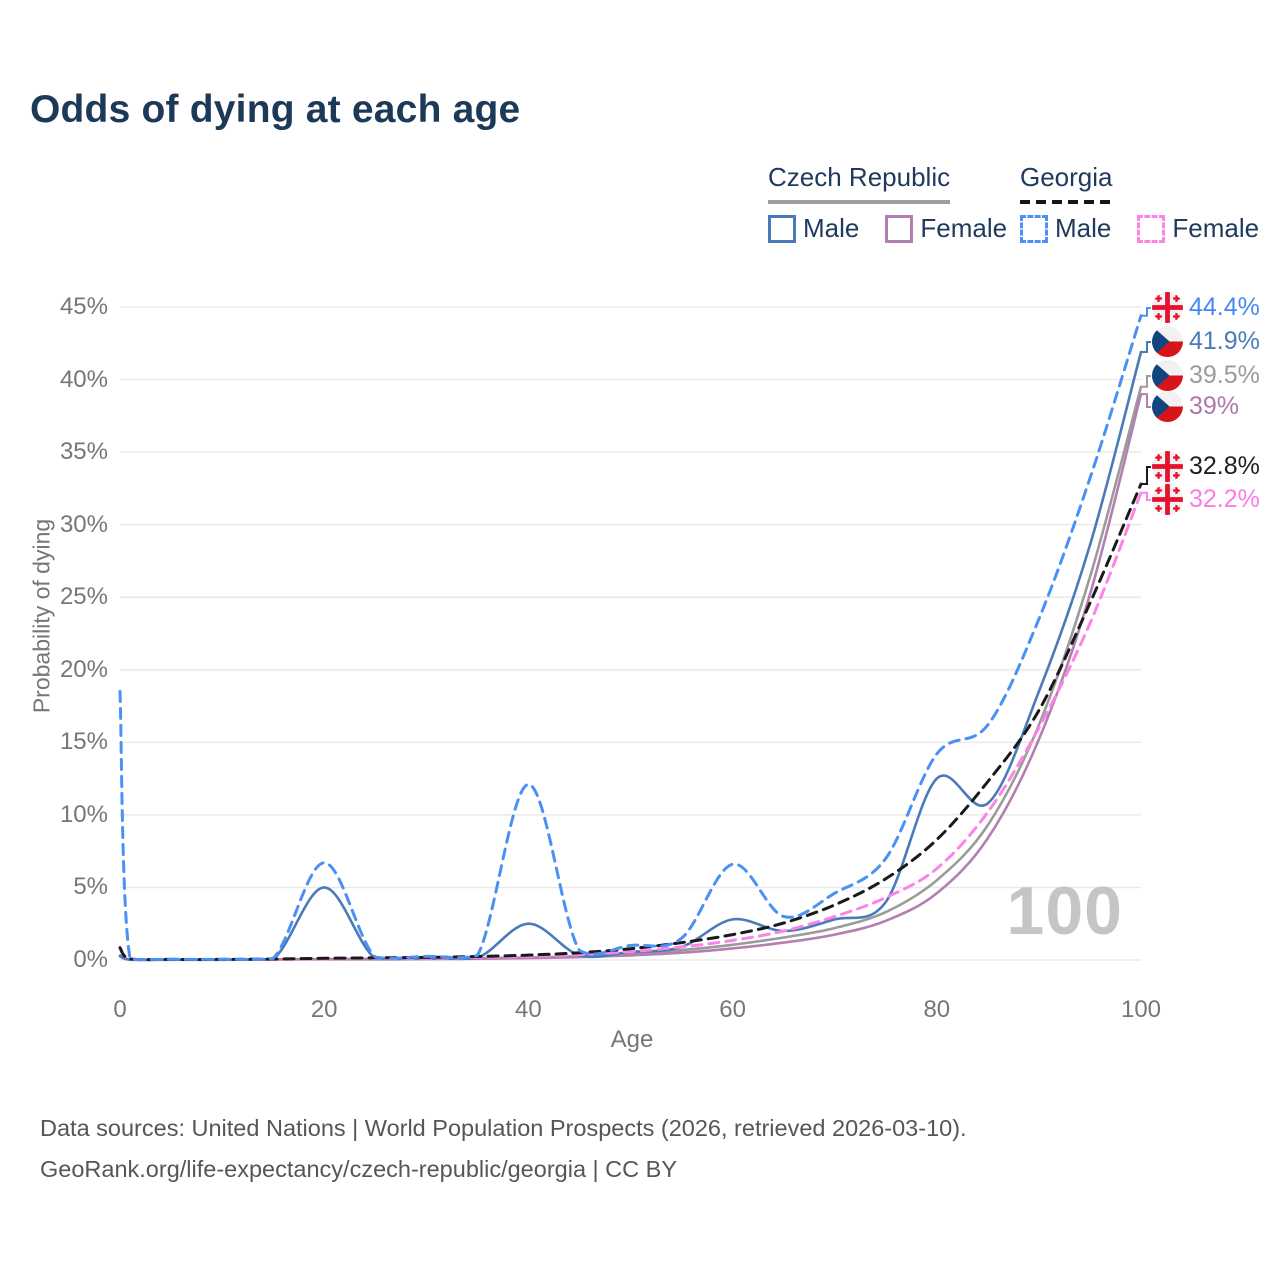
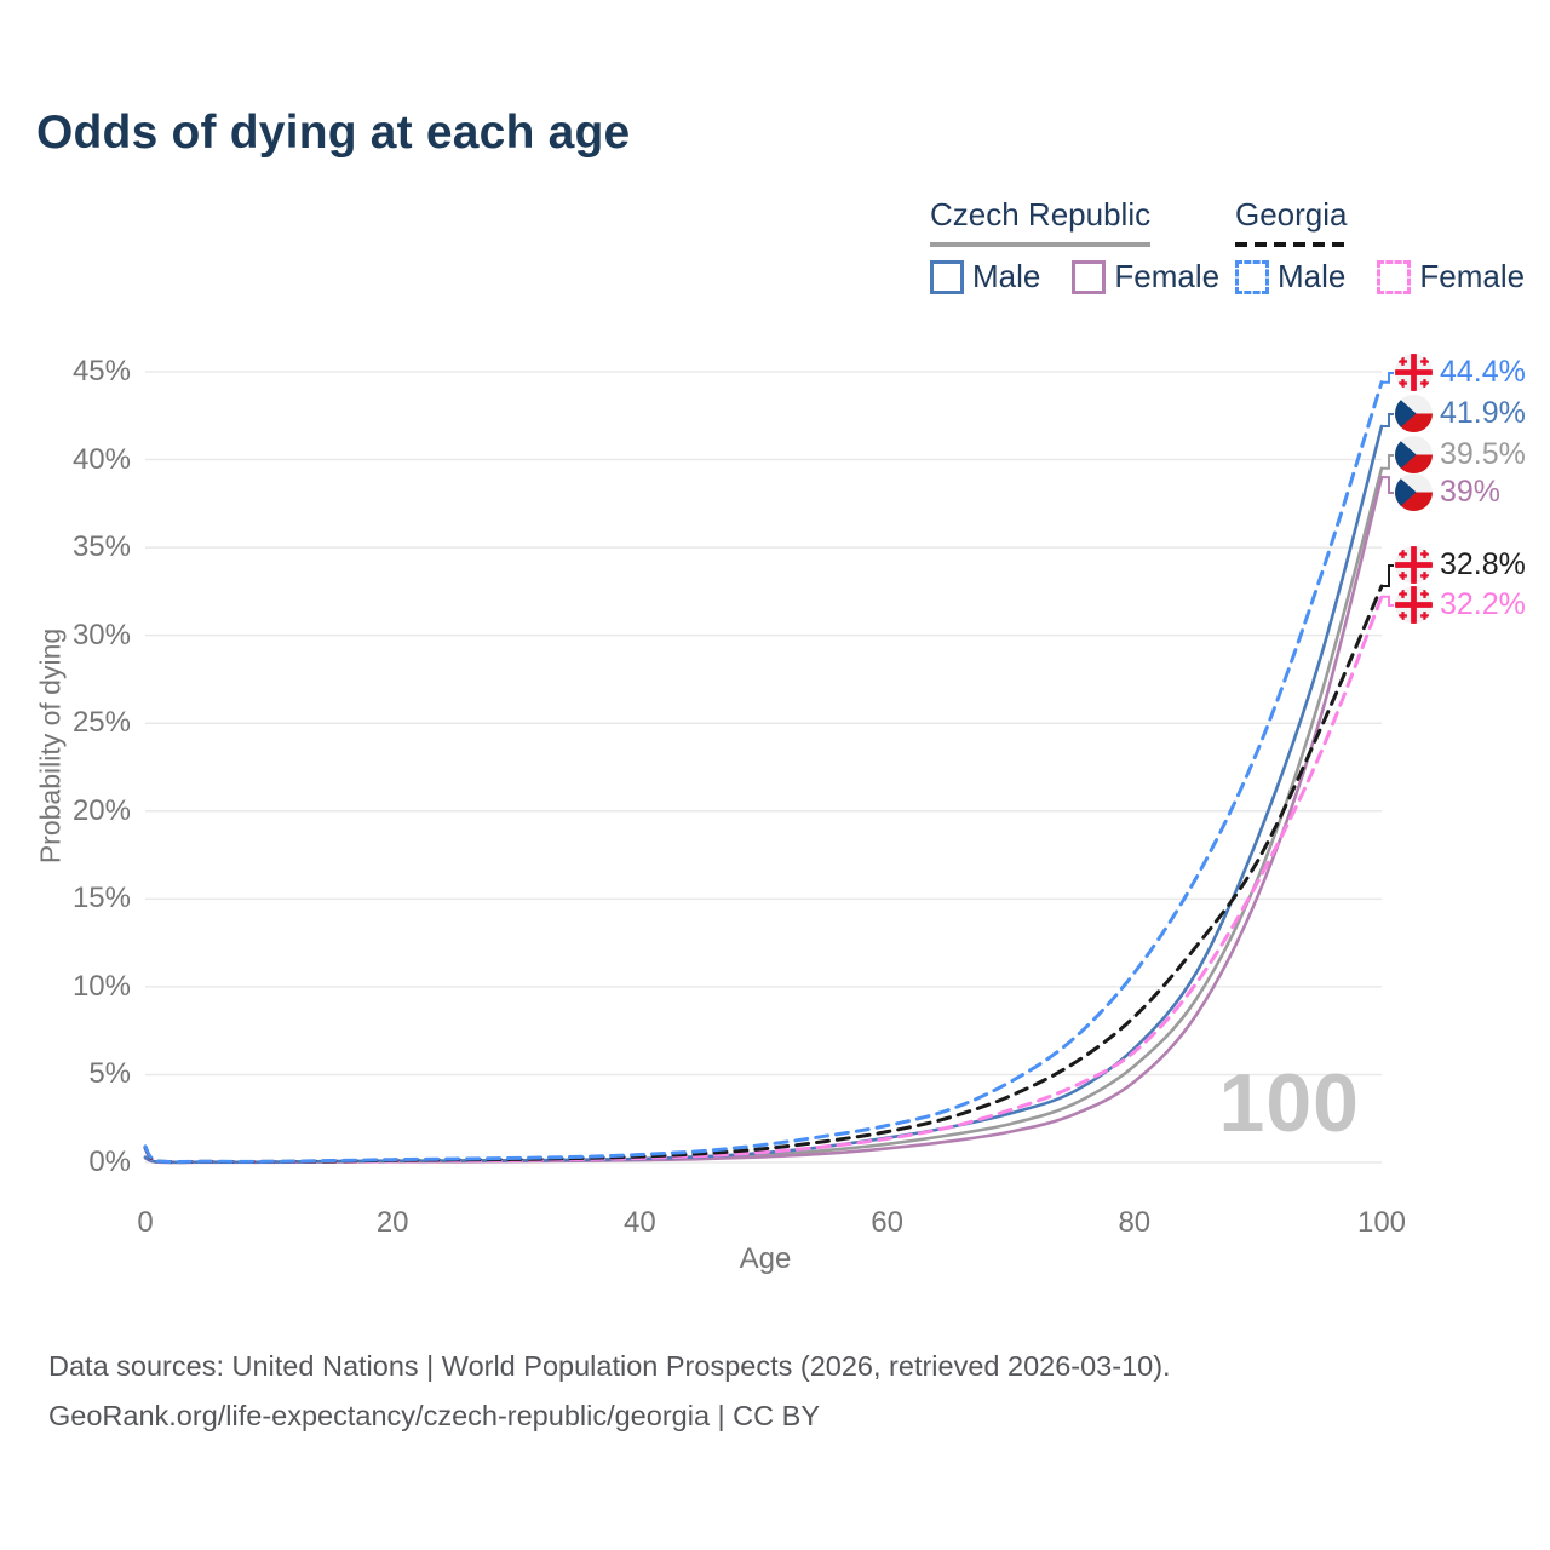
Georgia Male/0: 18.5% -> 0.9%
Czech Republic Male/20: 5.0% -> 0.1%
Georgia Male/20: 6.7% -> 0.2%
Czech Republic Male/40: 2.5% -> 0.2%
Georgia Male/40: 12.1% -> 0.5%
Czech Republic Male/60: 2.8% -> 1.4%
Georgia Male/60: 6.6% -> 2.1%
Czech Republic Male/80: 12.5% -> 6.5%
Georgia Male/80: 14.2% -> 10.8%
